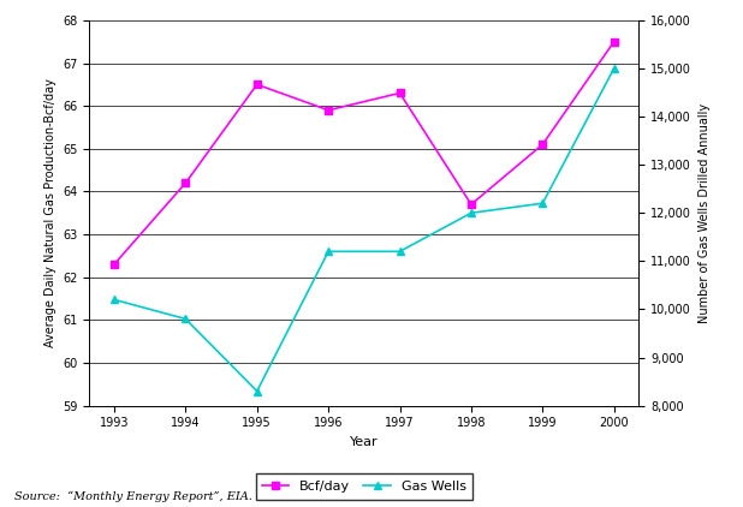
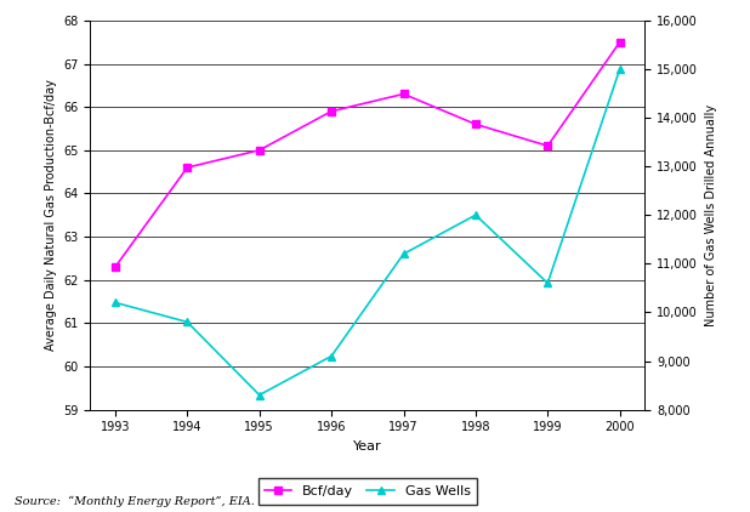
Bcf/day/1994: 64.2 -> 64.6
Bcf/day/1995: 66.5 -> 65.0
Gas Wells/1996: 11,200 -> 9,100
Bcf/day/1998: 63.7 -> 65.6
Gas Wells/1999: 12,200 -> 10,600
